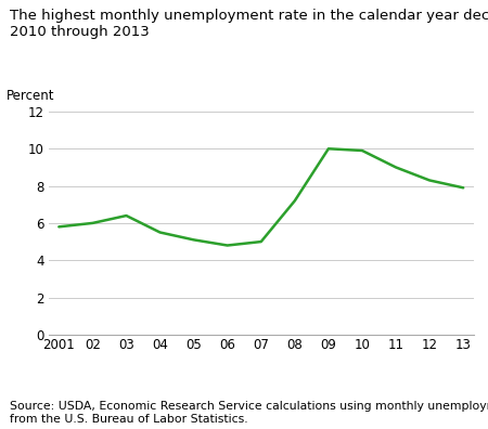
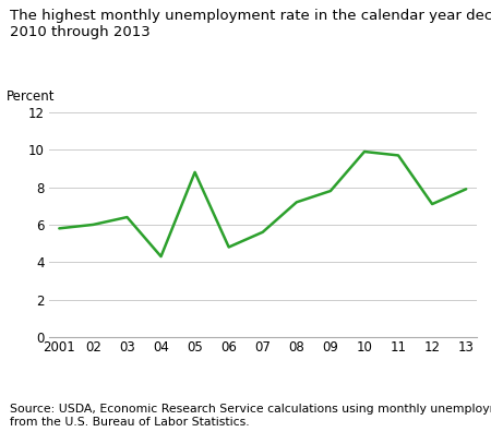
04: 5.5 -> 4.3
05: 5.1 -> 8.8
07: 5.0 -> 5.6
09: 10.0 -> 7.8
11: 9.0 -> 9.7
12: 8.3 -> 7.1
